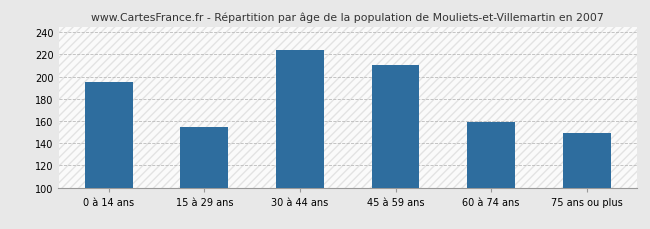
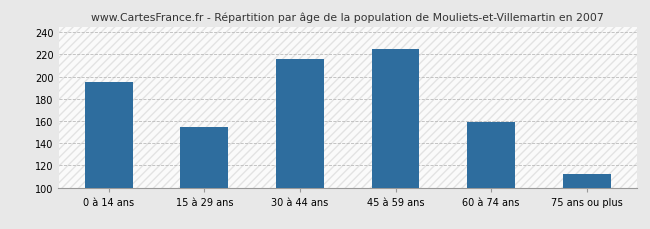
30 à 44 ans: 224 -> 216
45 à 59 ans: 210 -> 225
75 ans ou plus: 149 -> 112
